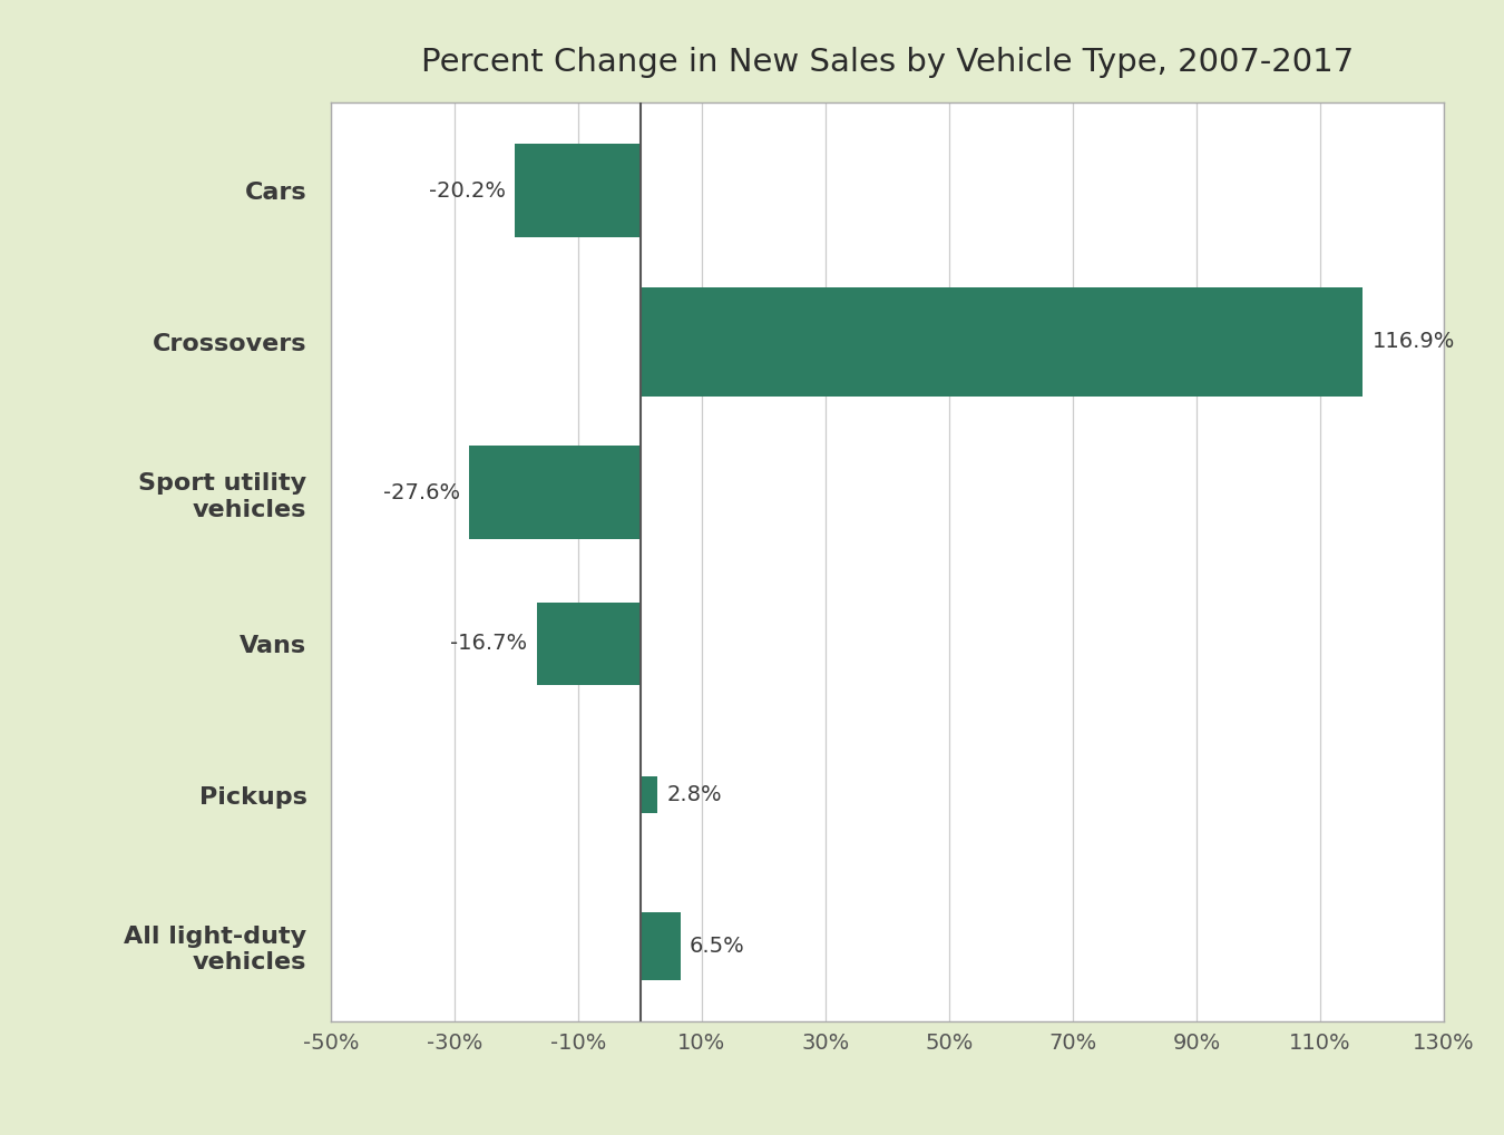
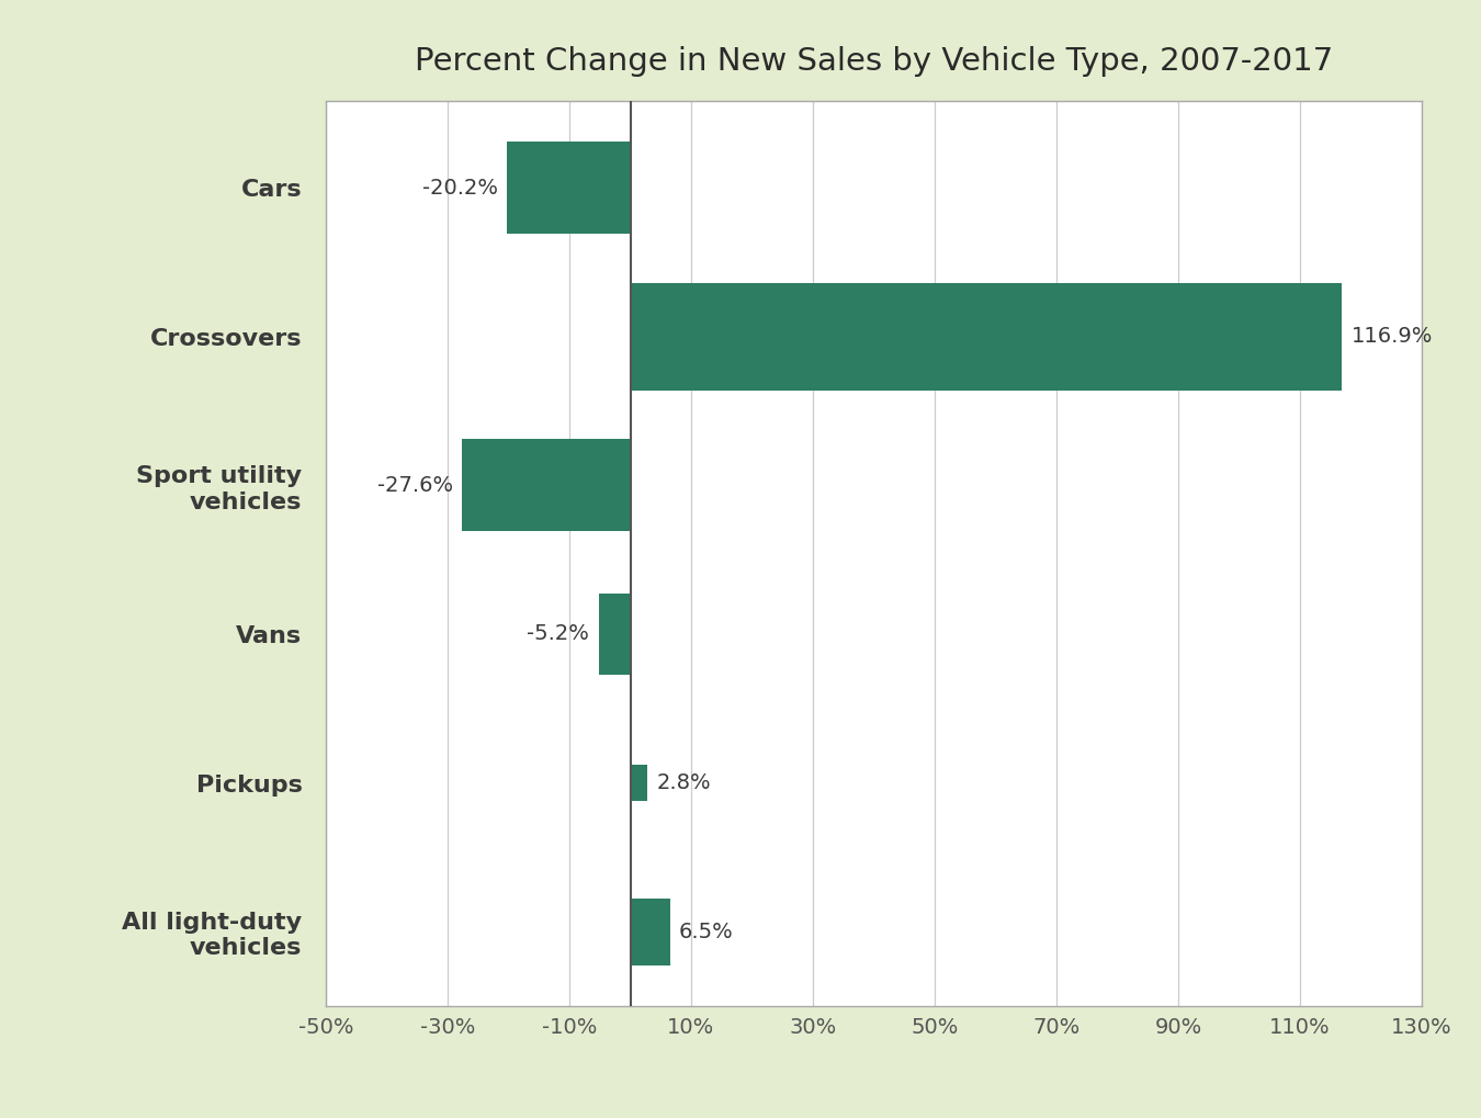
Vans: -16.7% -> -5.2%
